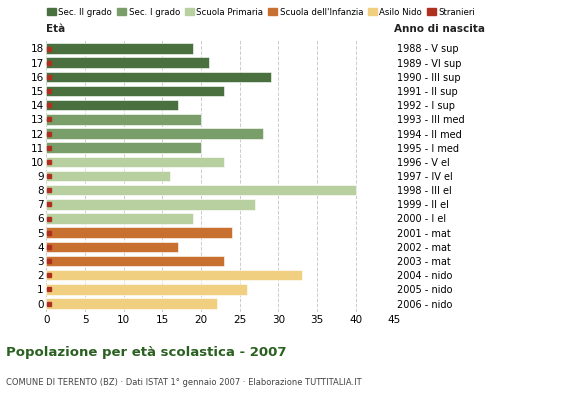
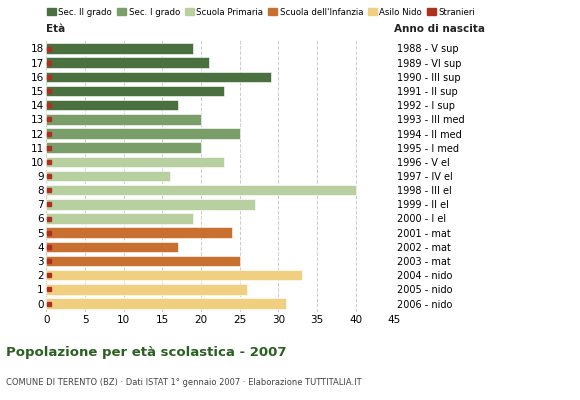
12: 28 -> 25
3: 23 -> 25
0: 22 -> 31
